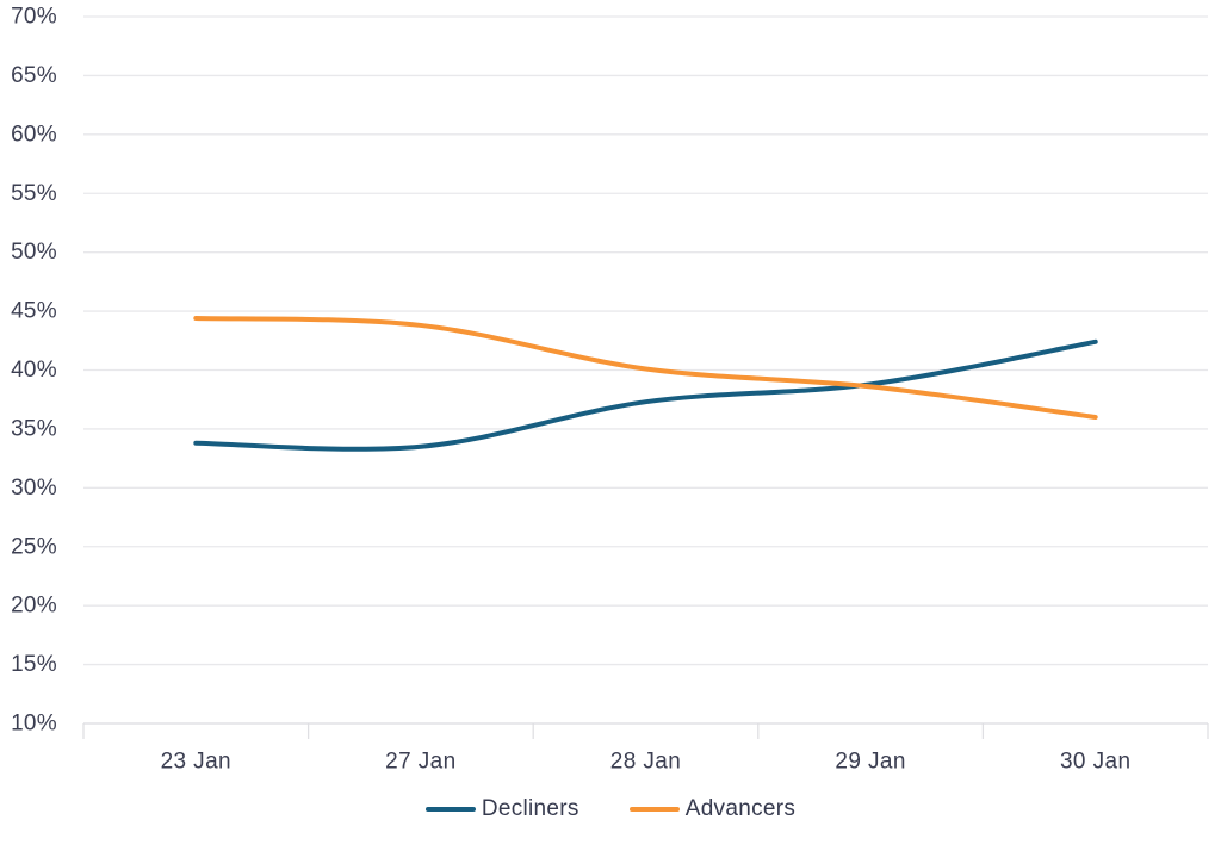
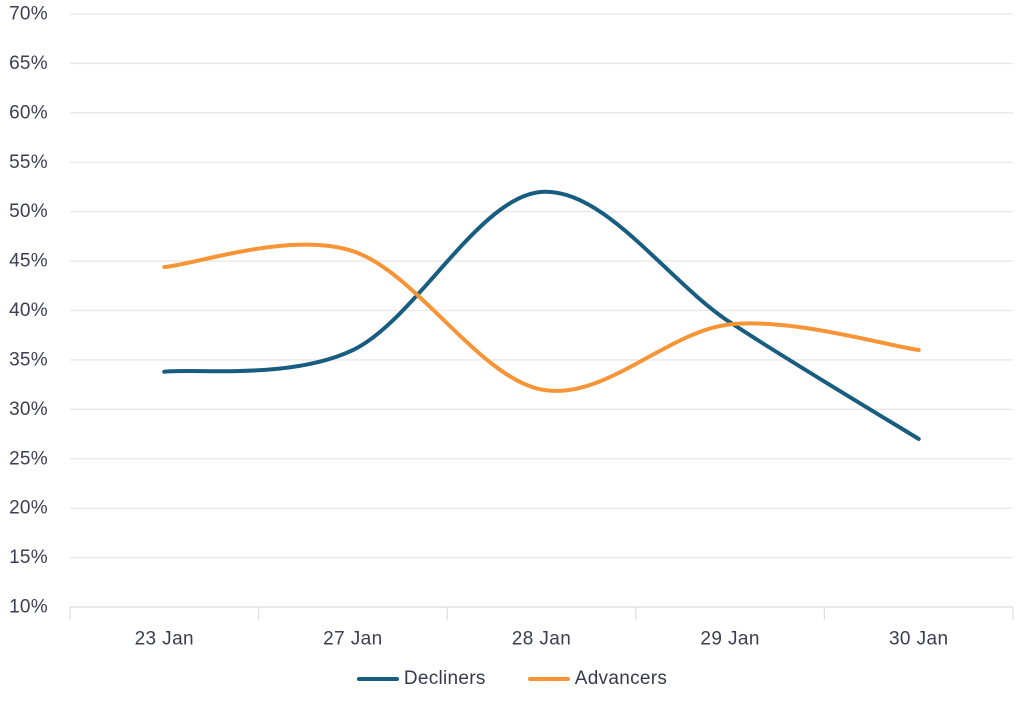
Decliners/27 Jan: 34% -> 36%
Advancers/27 Jan: 44% -> 46%
Decliners/28 Jan: 37% -> 52%
Advancers/28 Jan: 40% -> 32%
Decliners/30 Jan: 42% -> 27%
